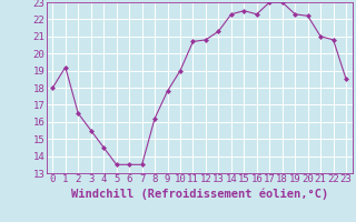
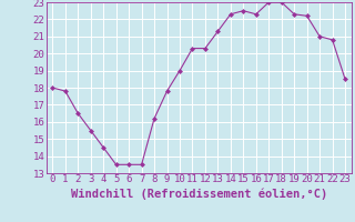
1: 19.2 -> 17.8
11: 20.7 -> 20.3
12: 20.8 -> 20.3
